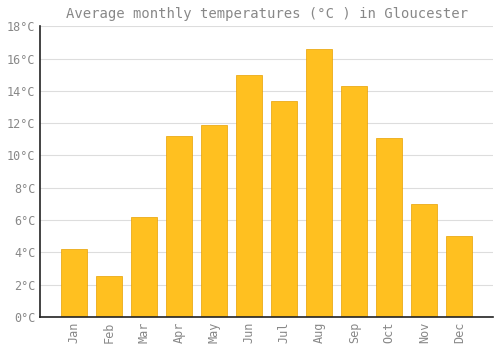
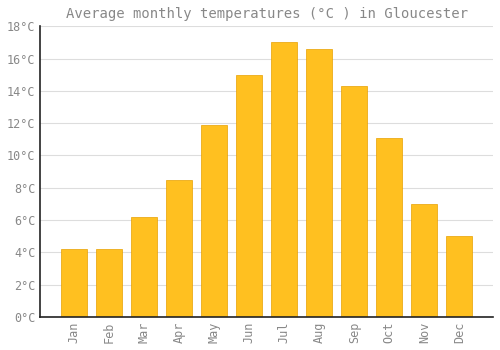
Feb: 2.5°C -> 4.2°C
Apr: 11.2°C -> 8.5°C
Jul: 13.4°C -> 17.0°C
